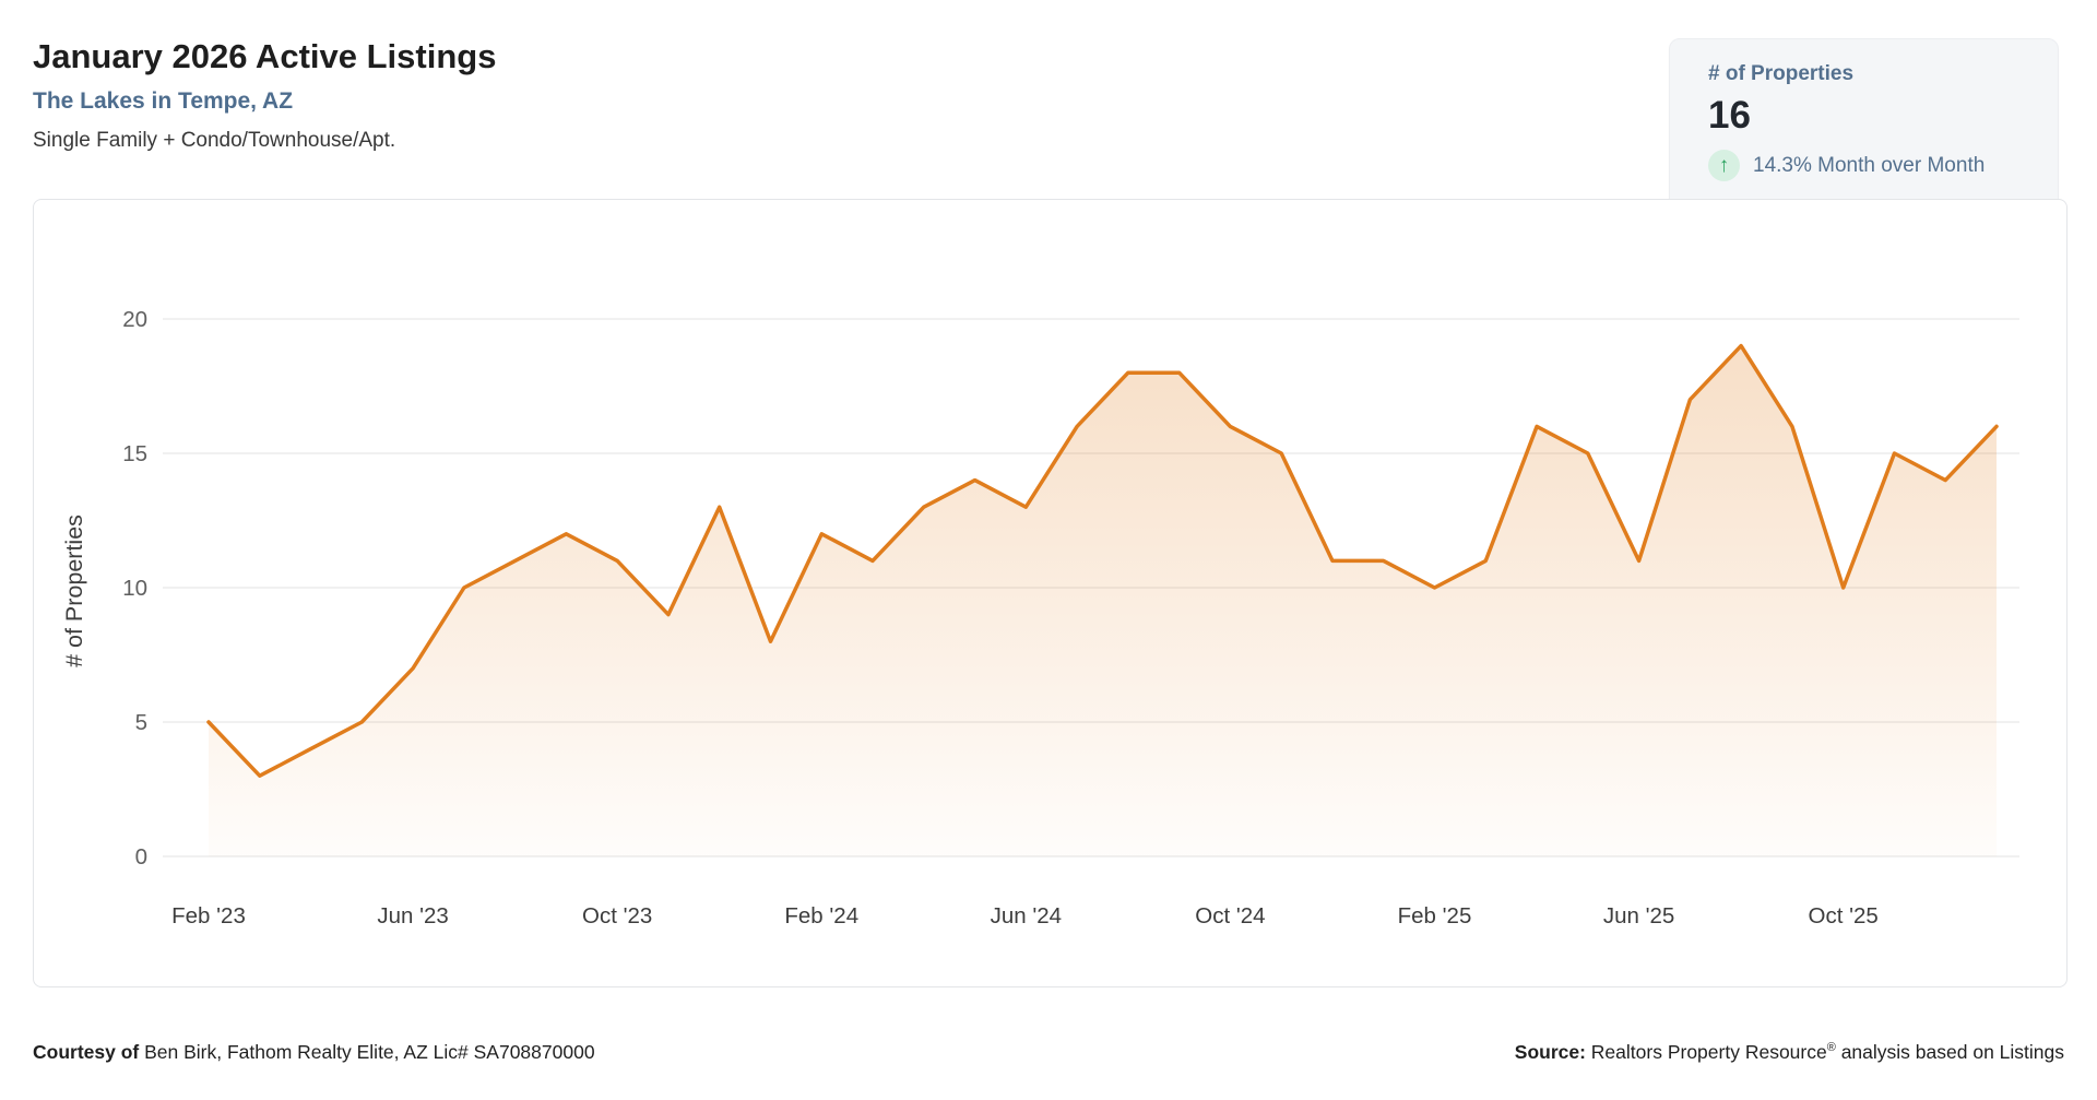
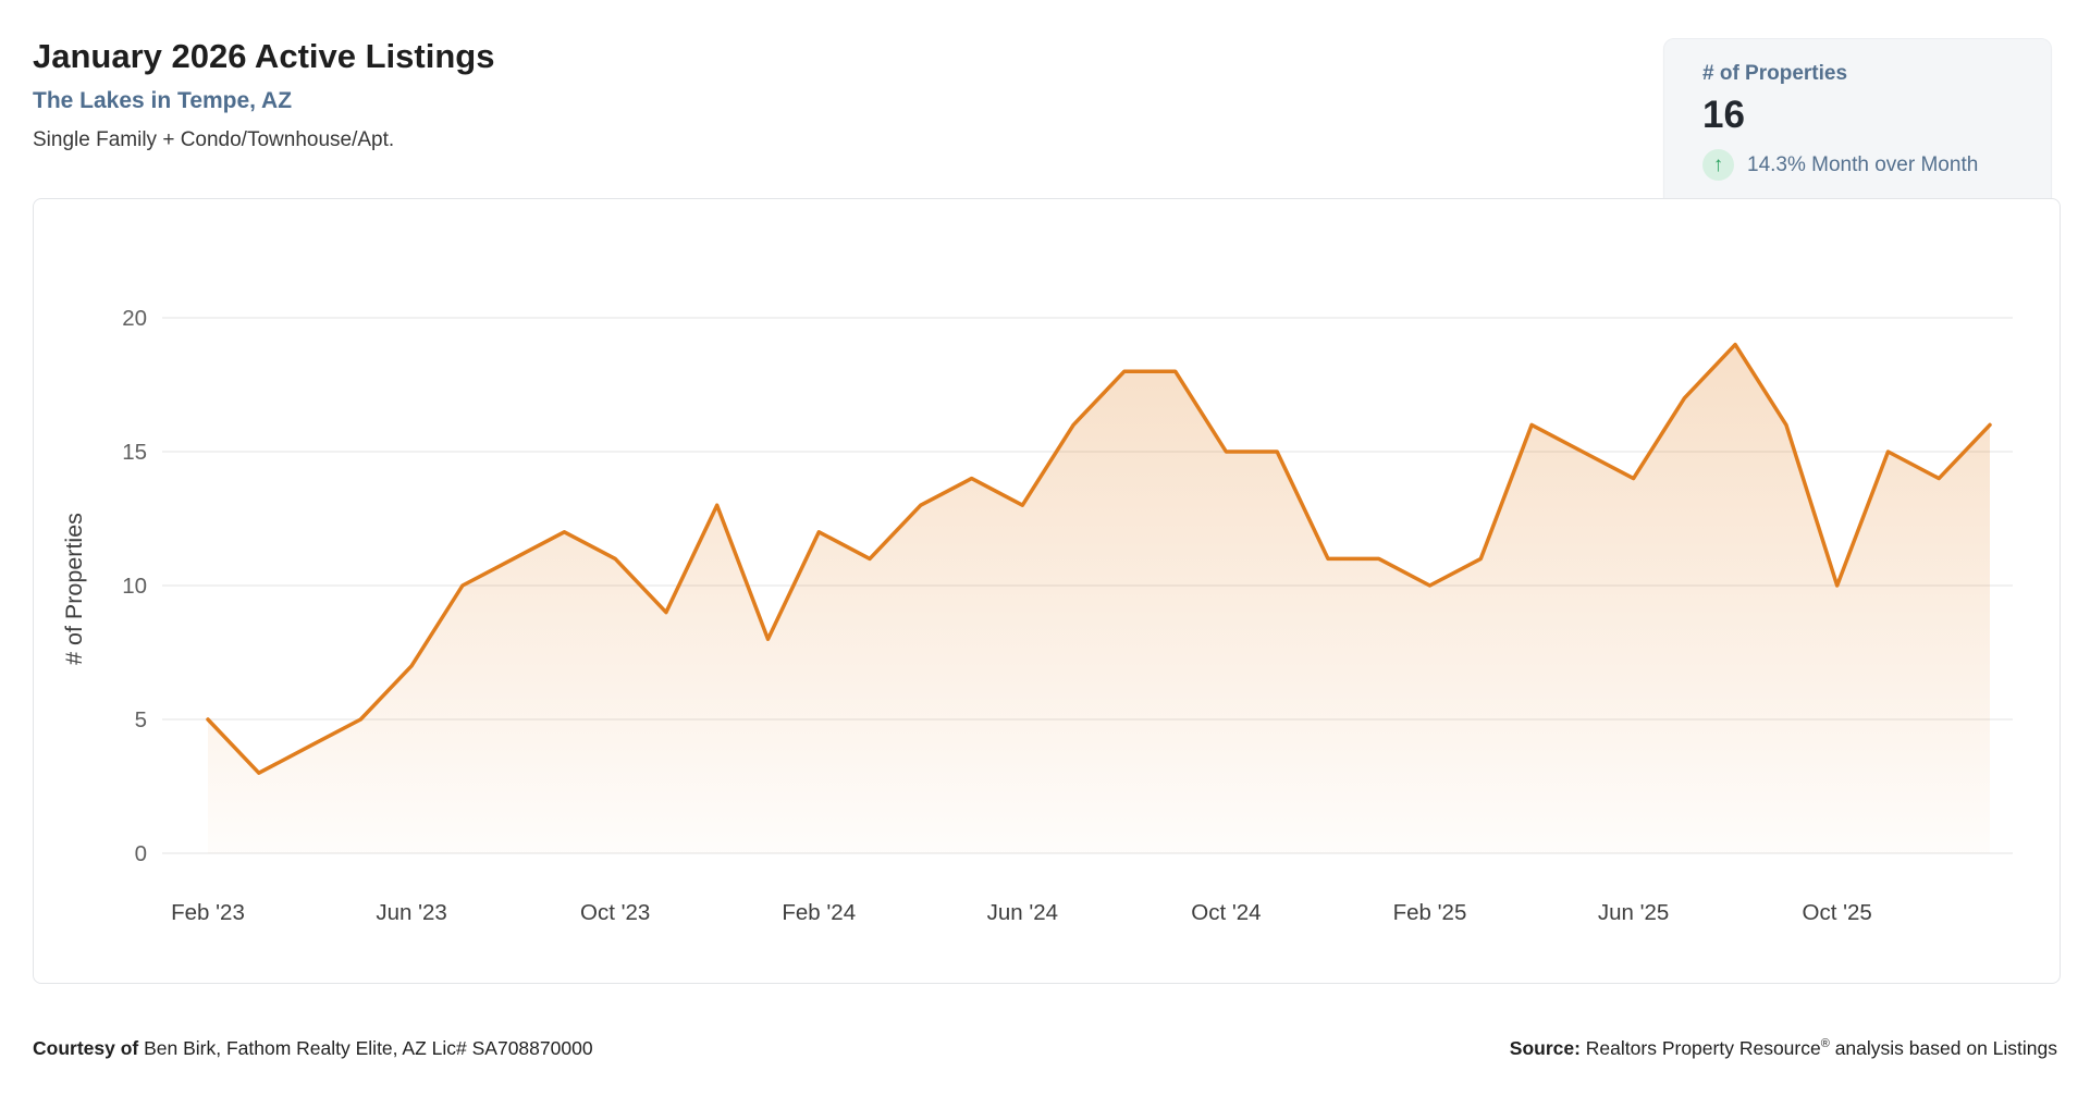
Oct '24: 16 -> 15
Jun '25: 11 -> 14
